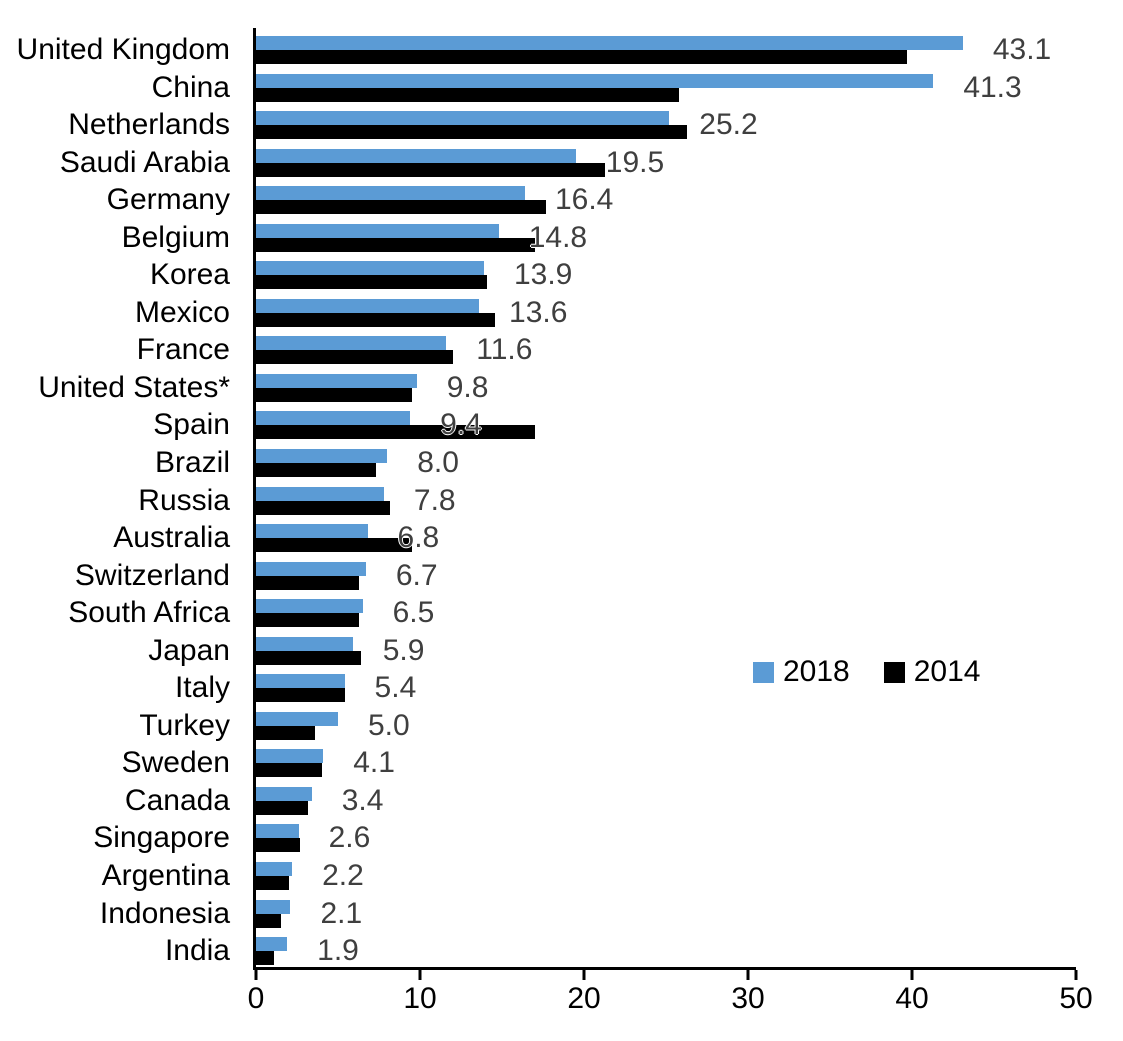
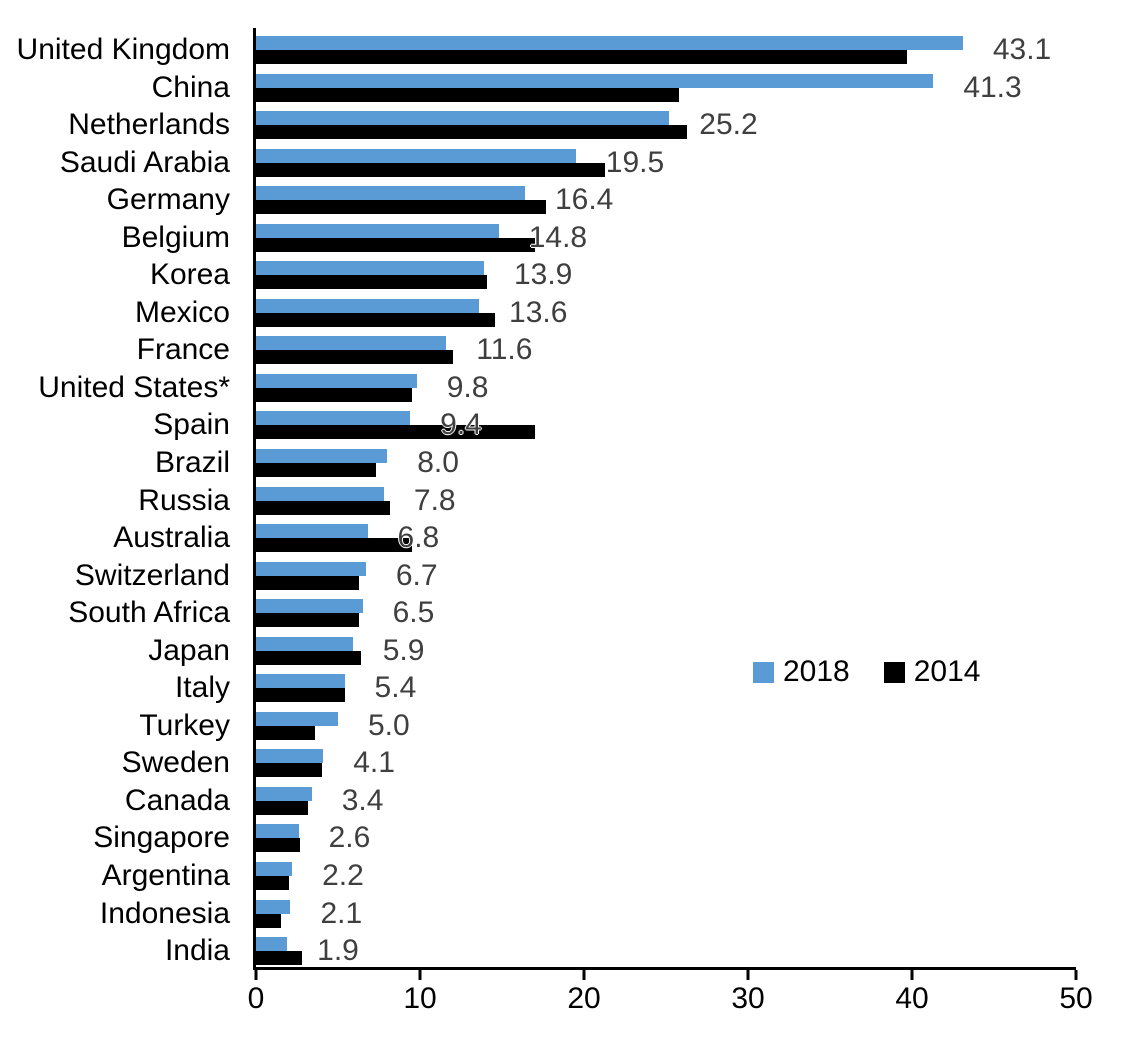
2014/India: 1.1 -> 2.8
